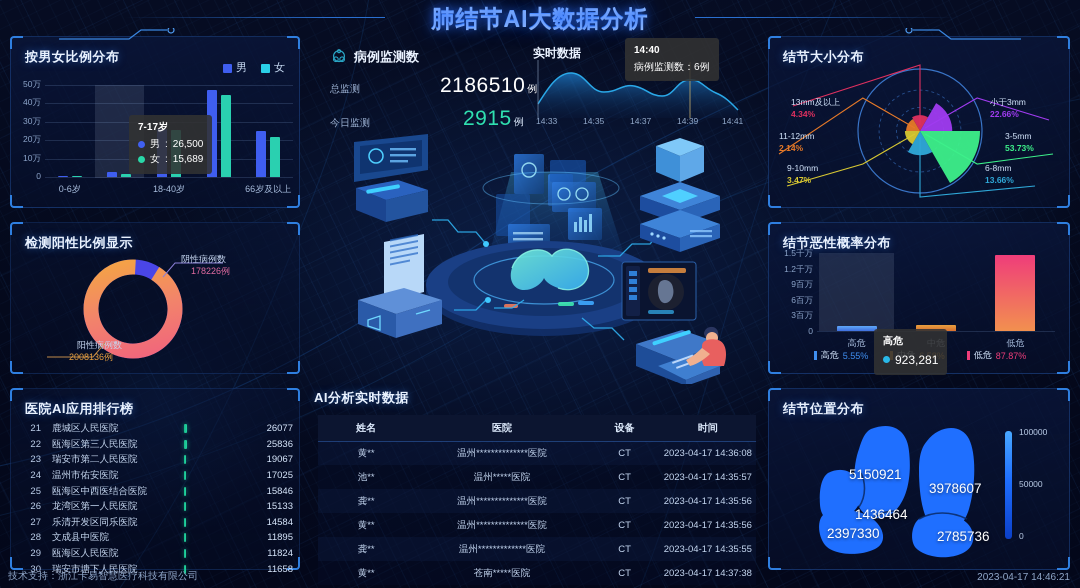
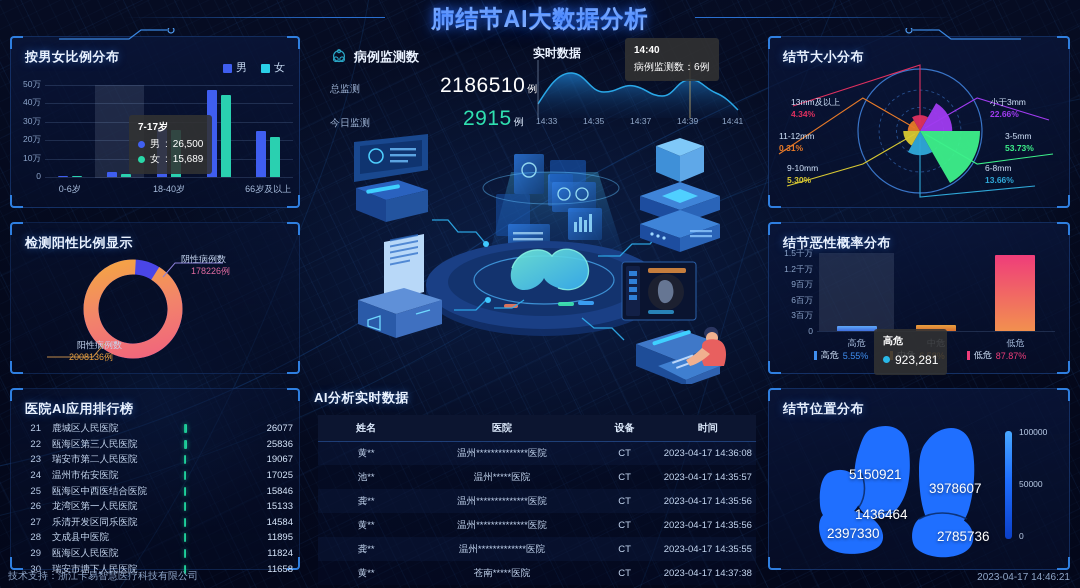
结节大小分布/9-10mm: 3.47% -> 5.30%
结节大小分布/11-12mm: 2.14% -> 0.31%
